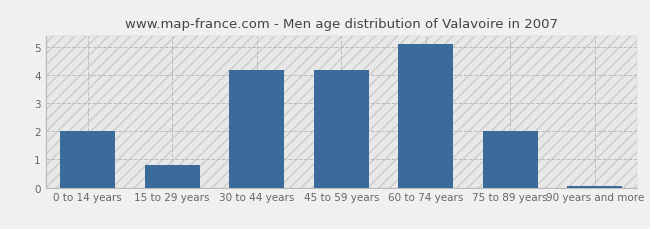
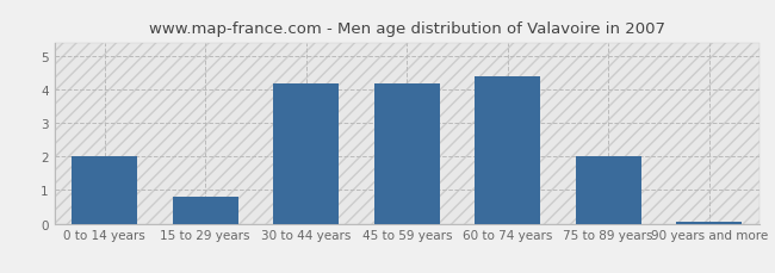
60 to 74 years: 5.10 -> 4.40
